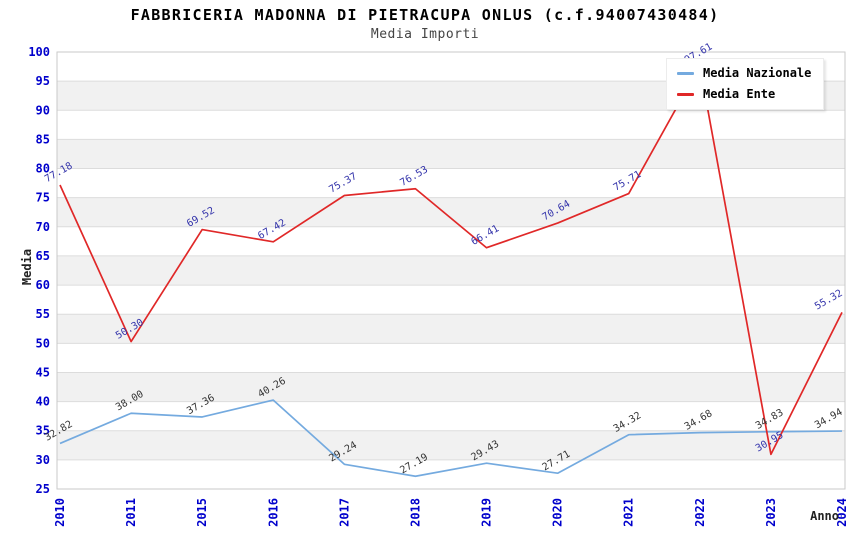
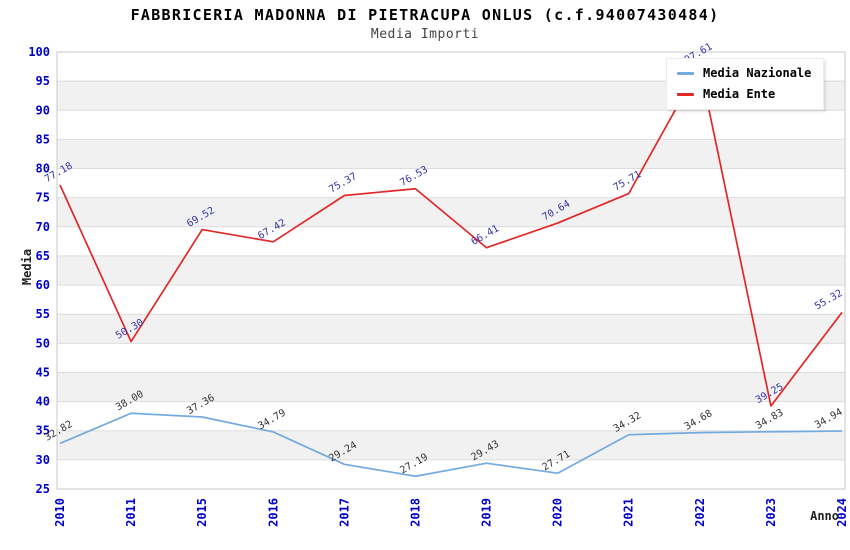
Media Nazionale/2016: 40.26 -> 34.79
Media Ente/2023: 30.95 -> 39.25
